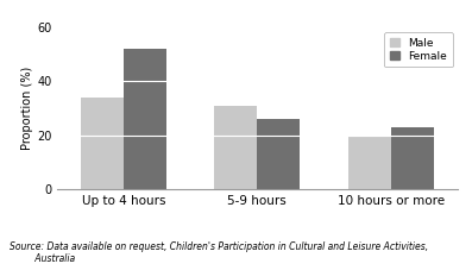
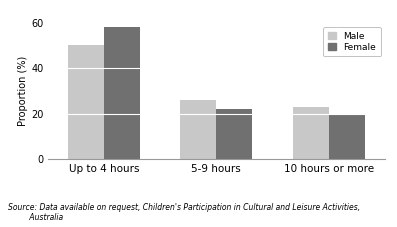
Male/Up to 4 hours: 34 -> 50
Female/Up to 4 hours: 52 -> 58
Male/5-9 hours: 31 -> 26
Female/5-9 hours: 26 -> 22
Male/10 hours or more: 20 -> 23
Female/10 hours or more: 23 -> 20
